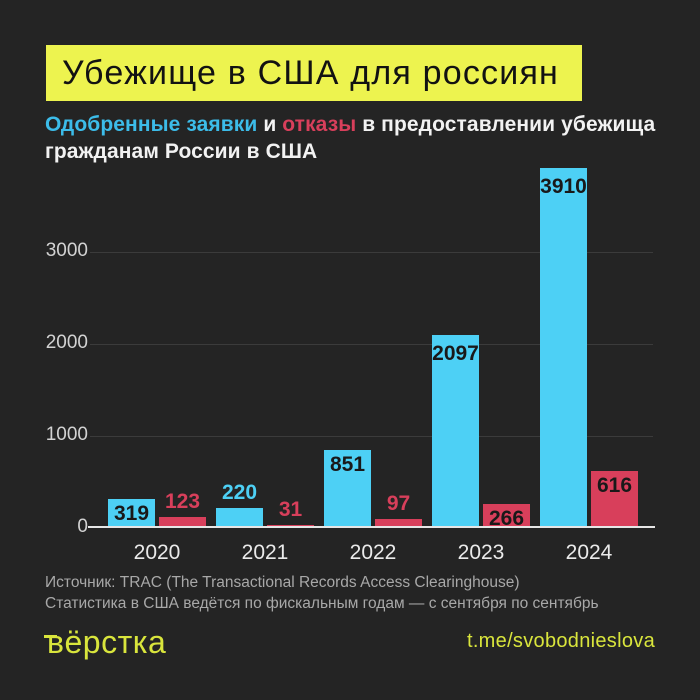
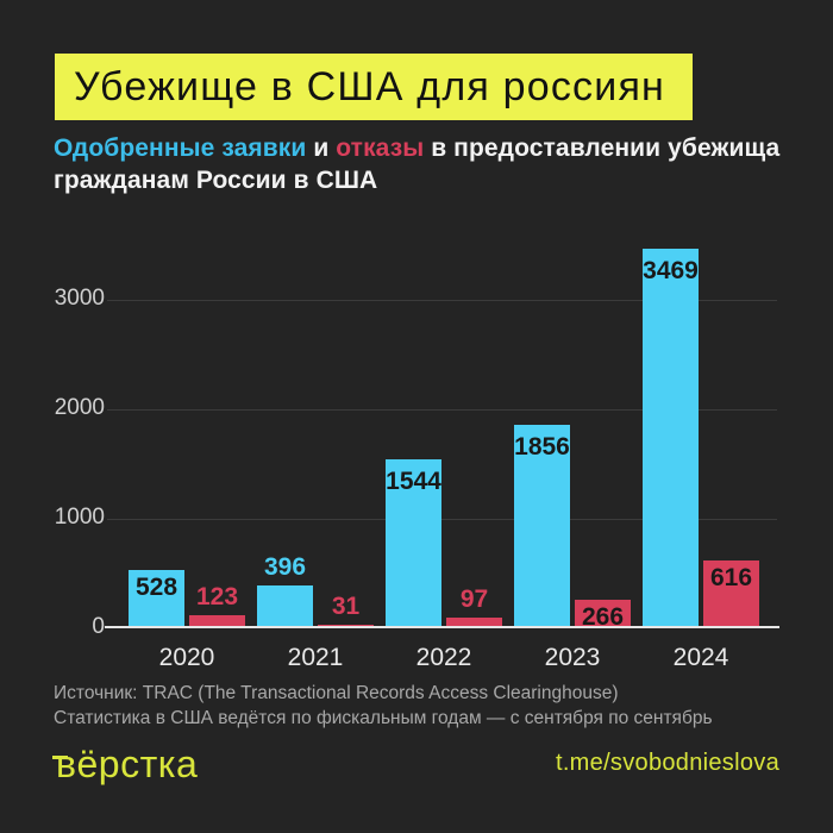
Одобренные заявки/2020: 319 -> 528
Одобренные заявки/2021: 220 -> 396
Одобренные заявки/2022: 851 -> 1544
Одобренные заявки/2023: 2097 -> 1856
Одобренные заявки/2024: 3910 -> 3469
